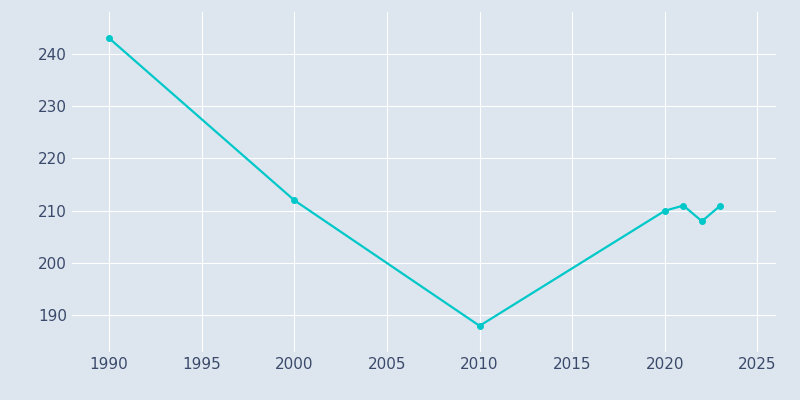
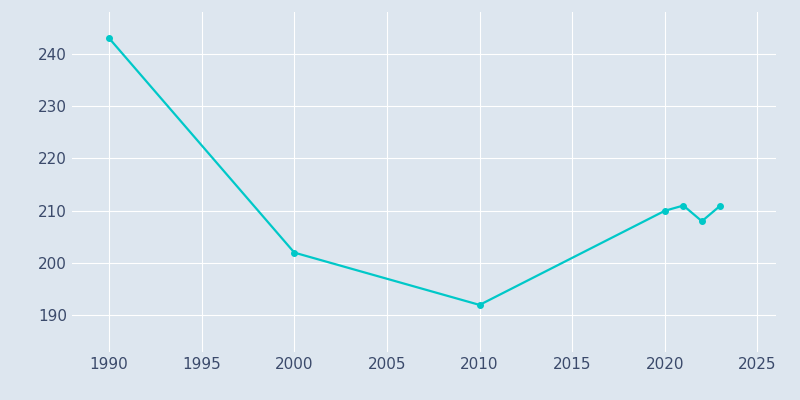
2000: 212 -> 202
2010: 188 -> 192
